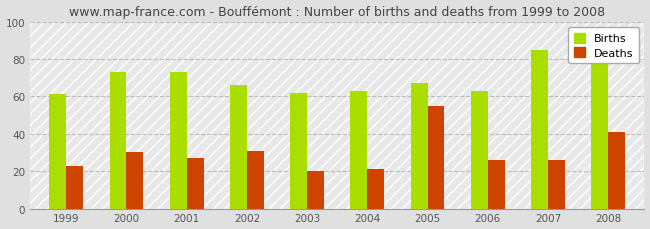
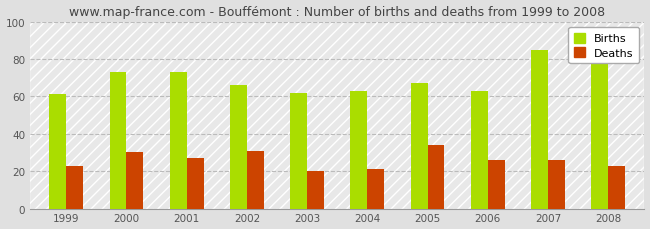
Deaths/2005: 55 -> 34
Deaths/2008: 41 -> 23
